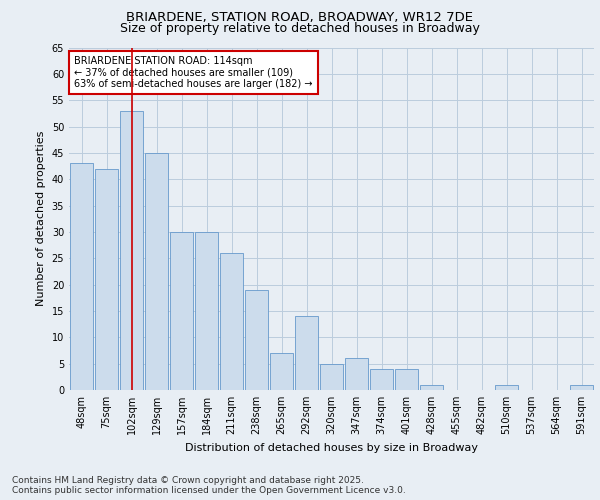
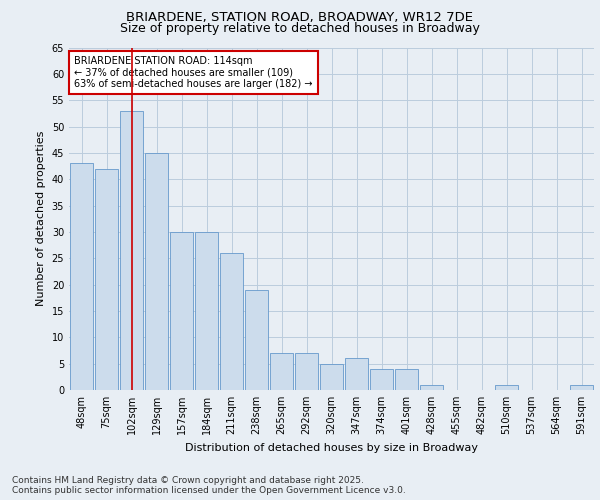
292sqm: 14 -> 7
